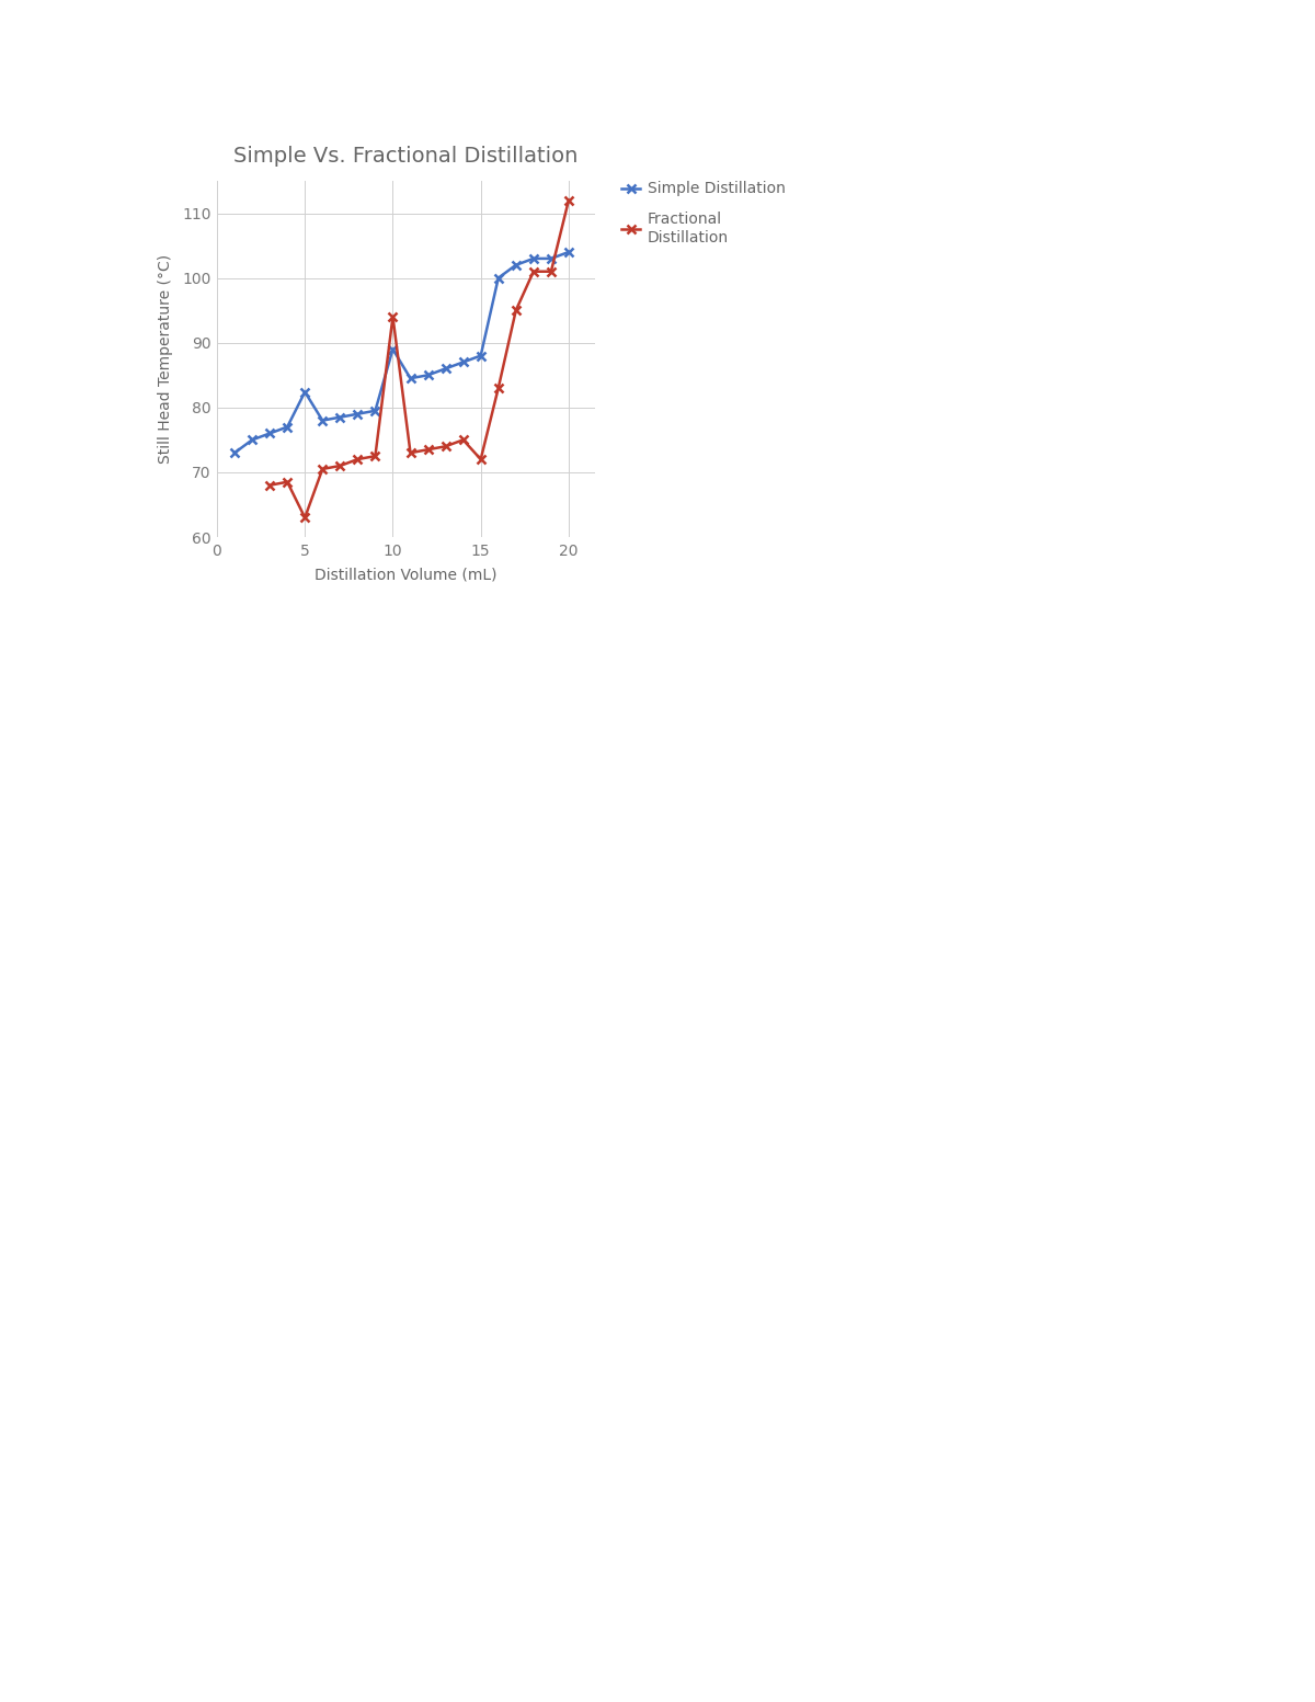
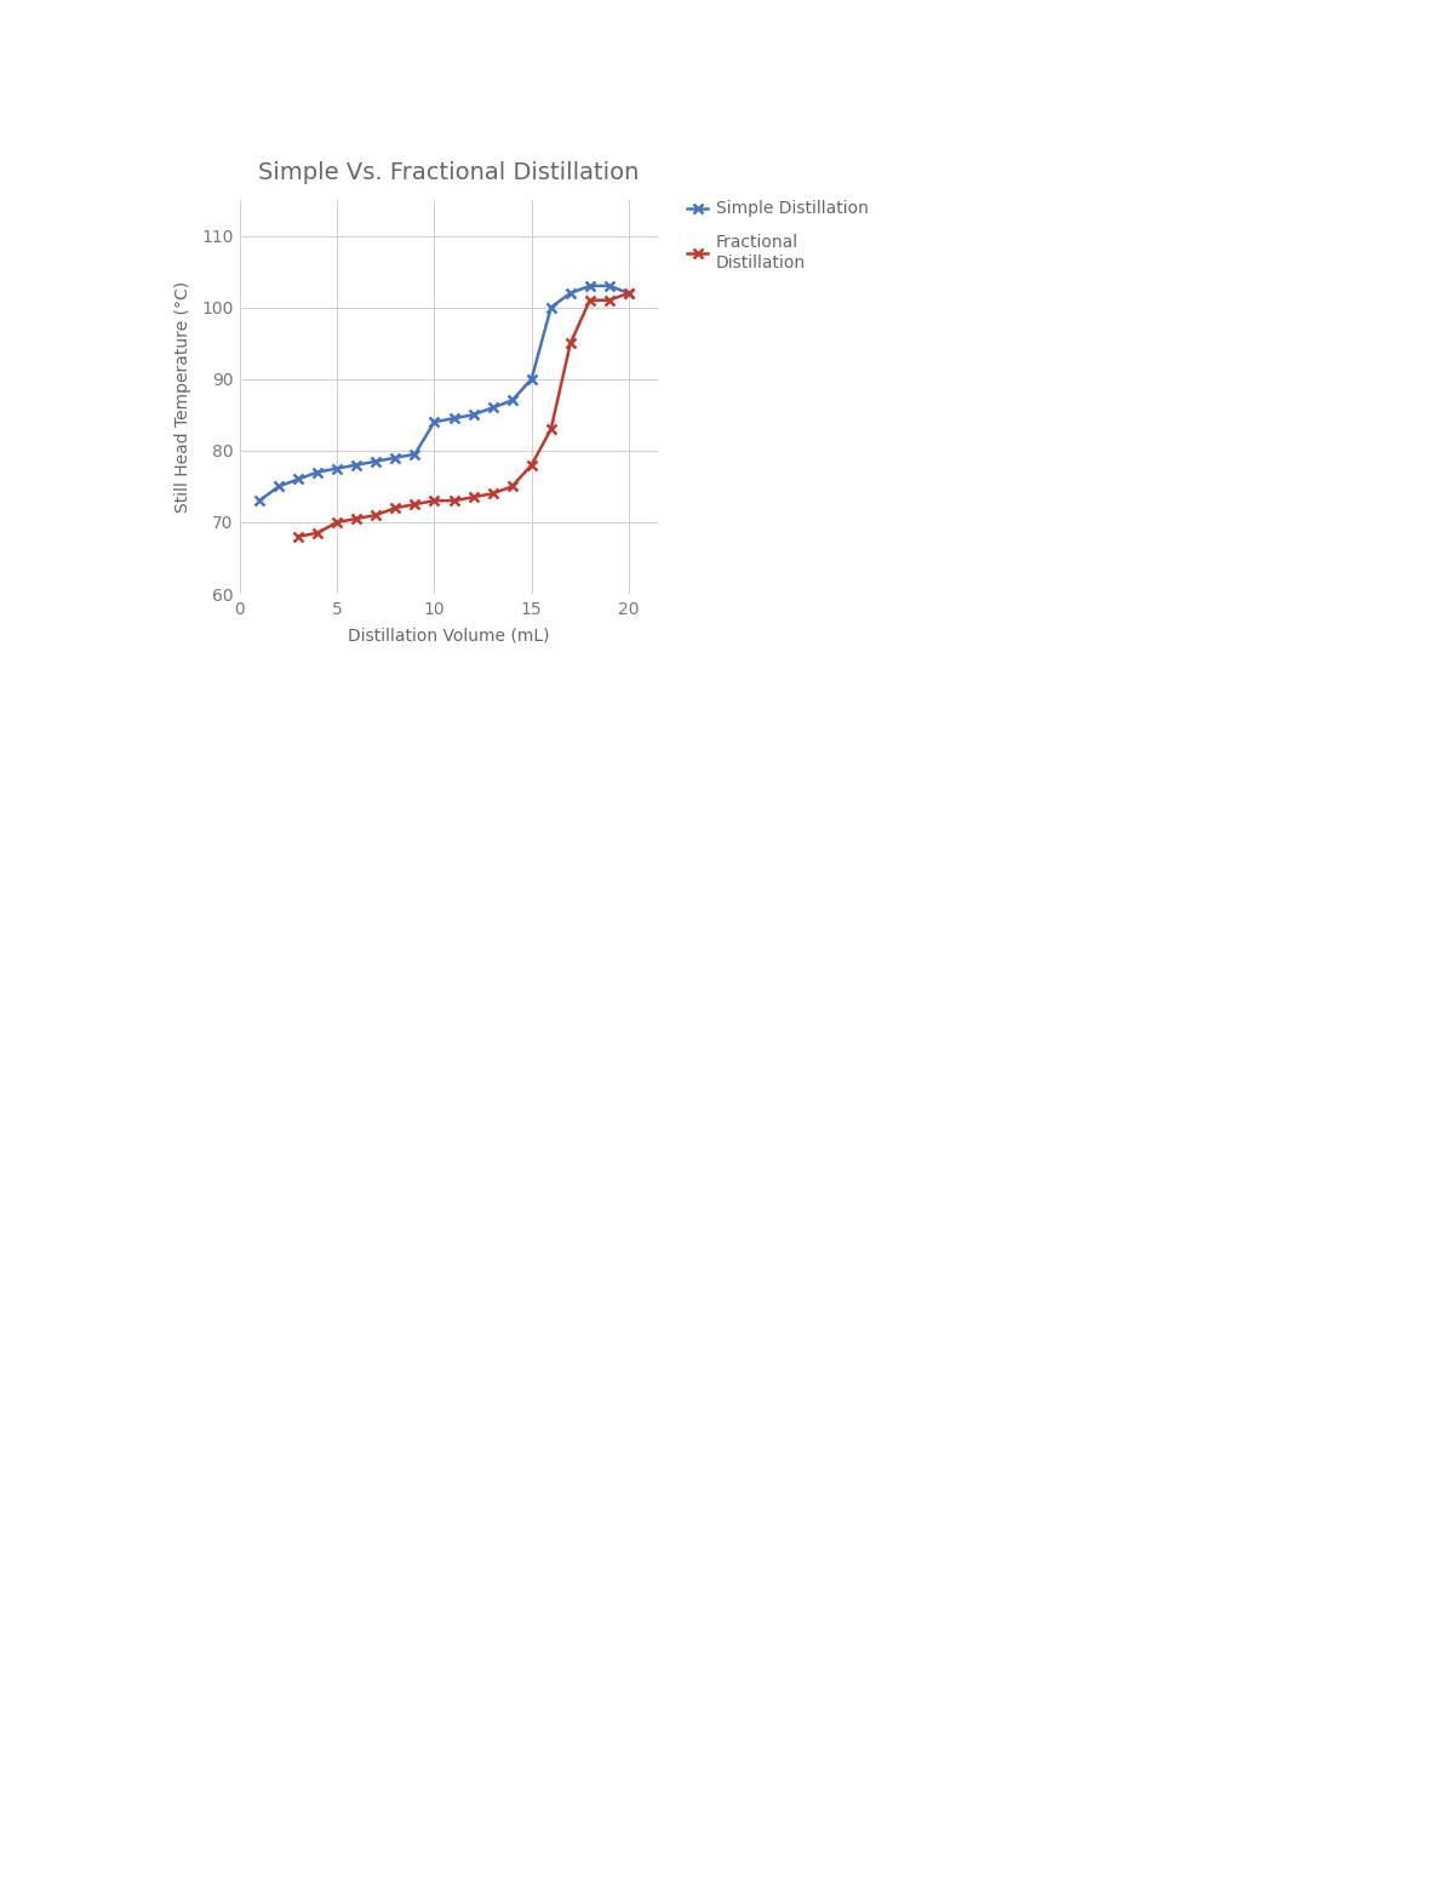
Simple Distillation/5: 82.4 -> 77.5
Fractional Distillation/5: 63.0 -> 70.0
Simple Distillation/10: 89.0 -> 84.0
Fractional Distillation/10: 94.0 -> 73.0
Simple Distillation/15: 88.0 -> 90.0
Fractional Distillation/15: 72.0 -> 78.0
Simple Distillation/20: 104.0 -> 102.0
Fractional Distillation/20: 112.0 -> 102.0
